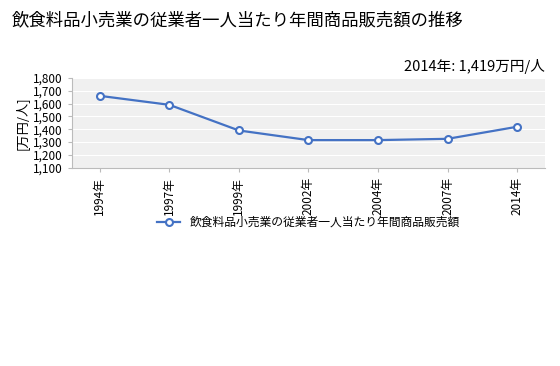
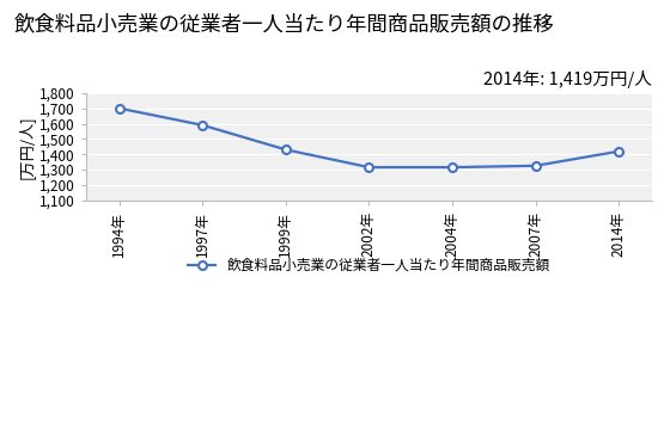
1994年: 1,660 -> 1,700
1999年: 1,390 -> 1,430
